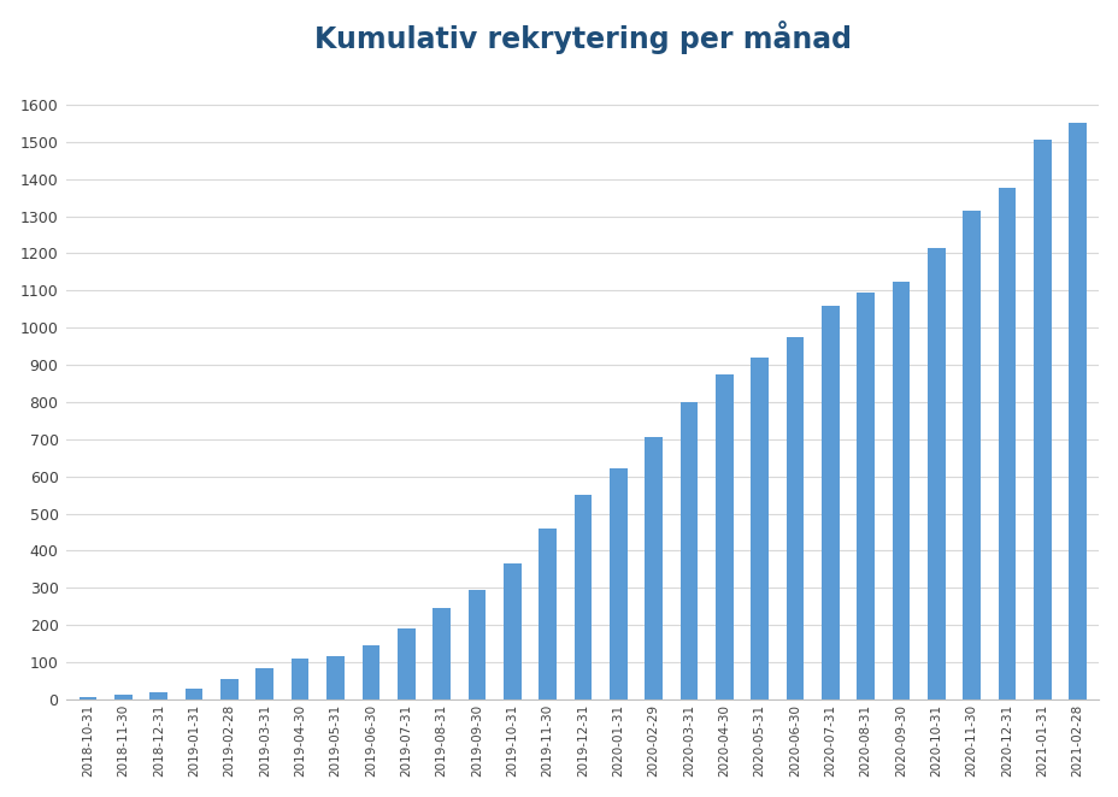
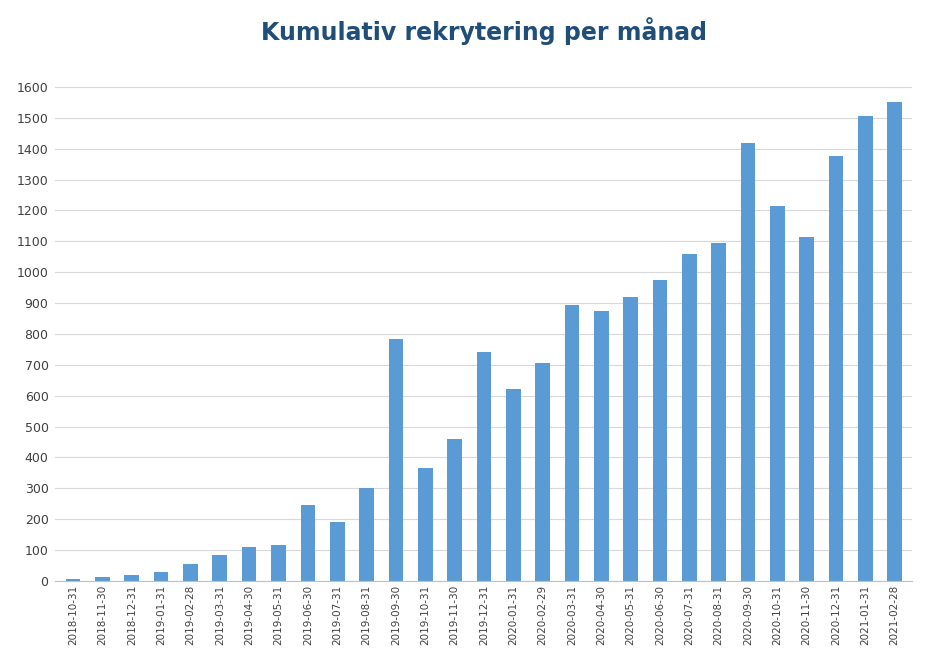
2019-06-30: 145 -> 245
2019-08-31: 245 -> 300
2019-09-30: 295 -> 785
2019-12-31: 550 -> 740
2020-03-31: 800 -> 895
2020-09-30: 1125 -> 1420
2020-11-30: 1315 -> 1115
